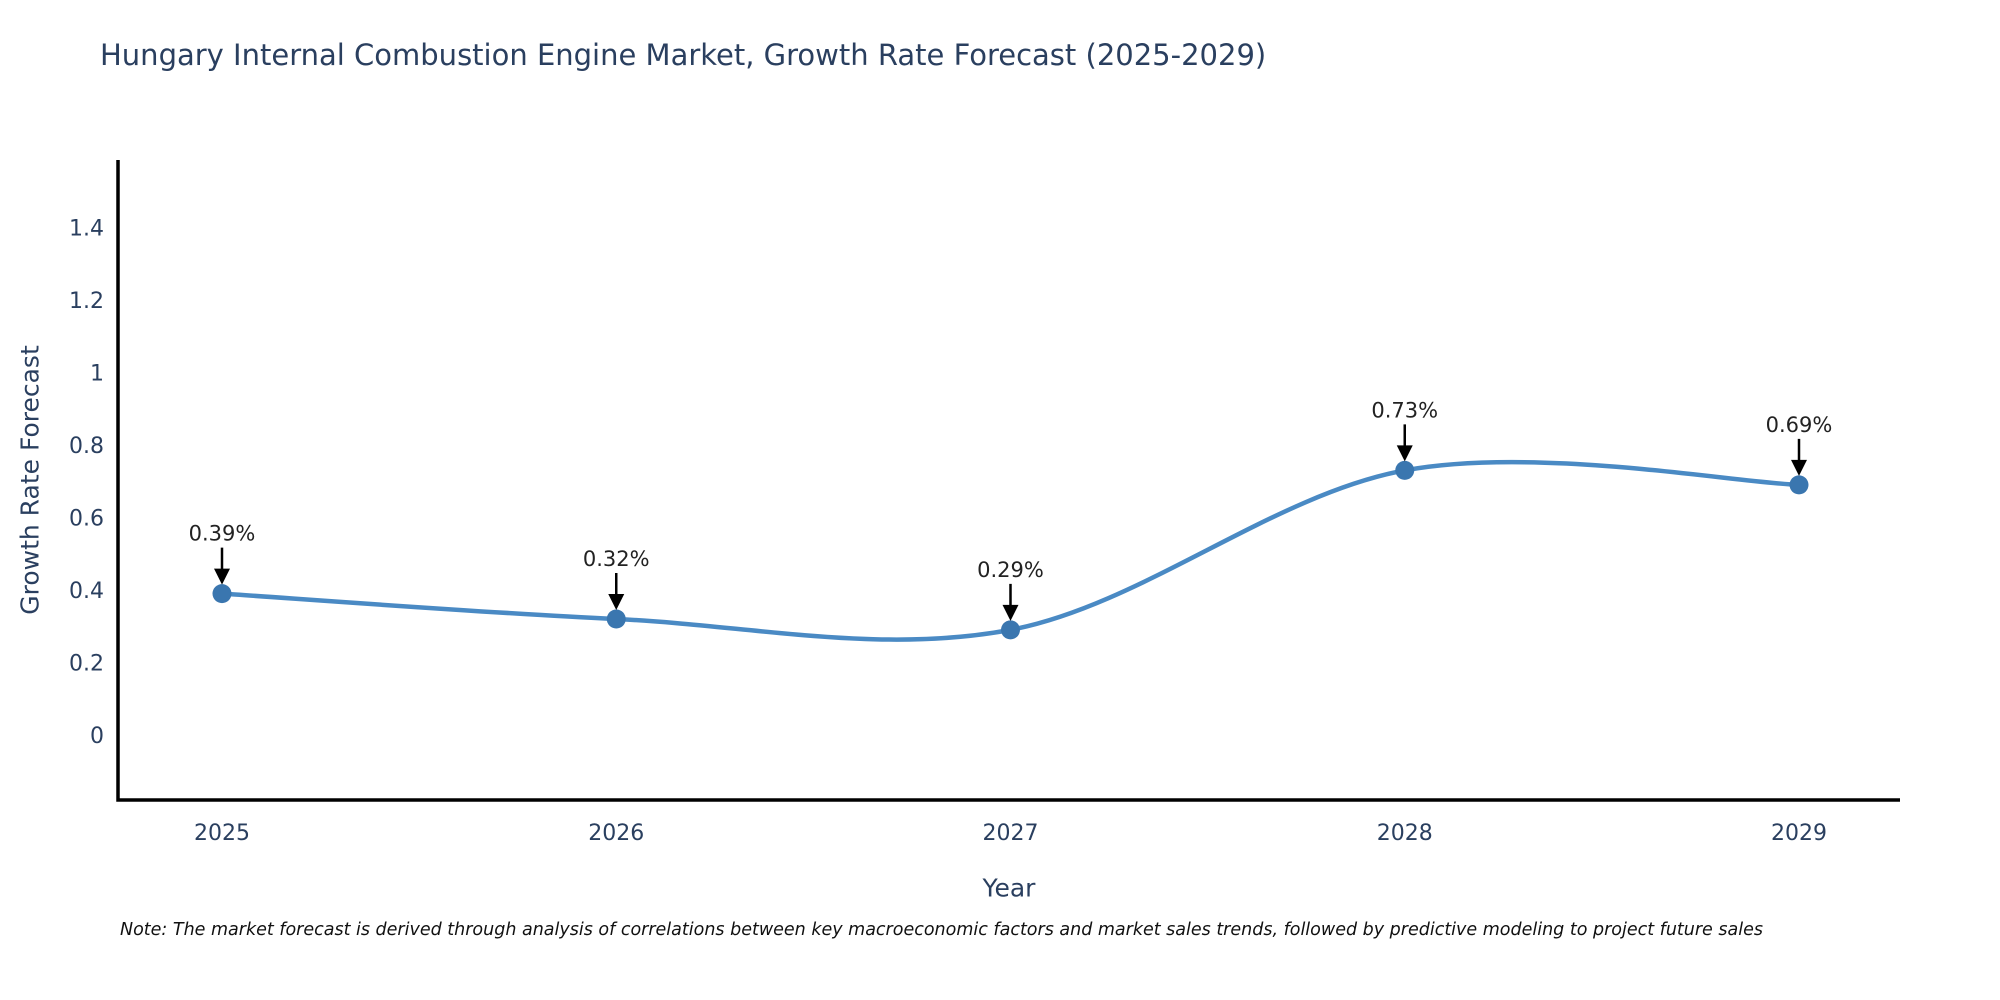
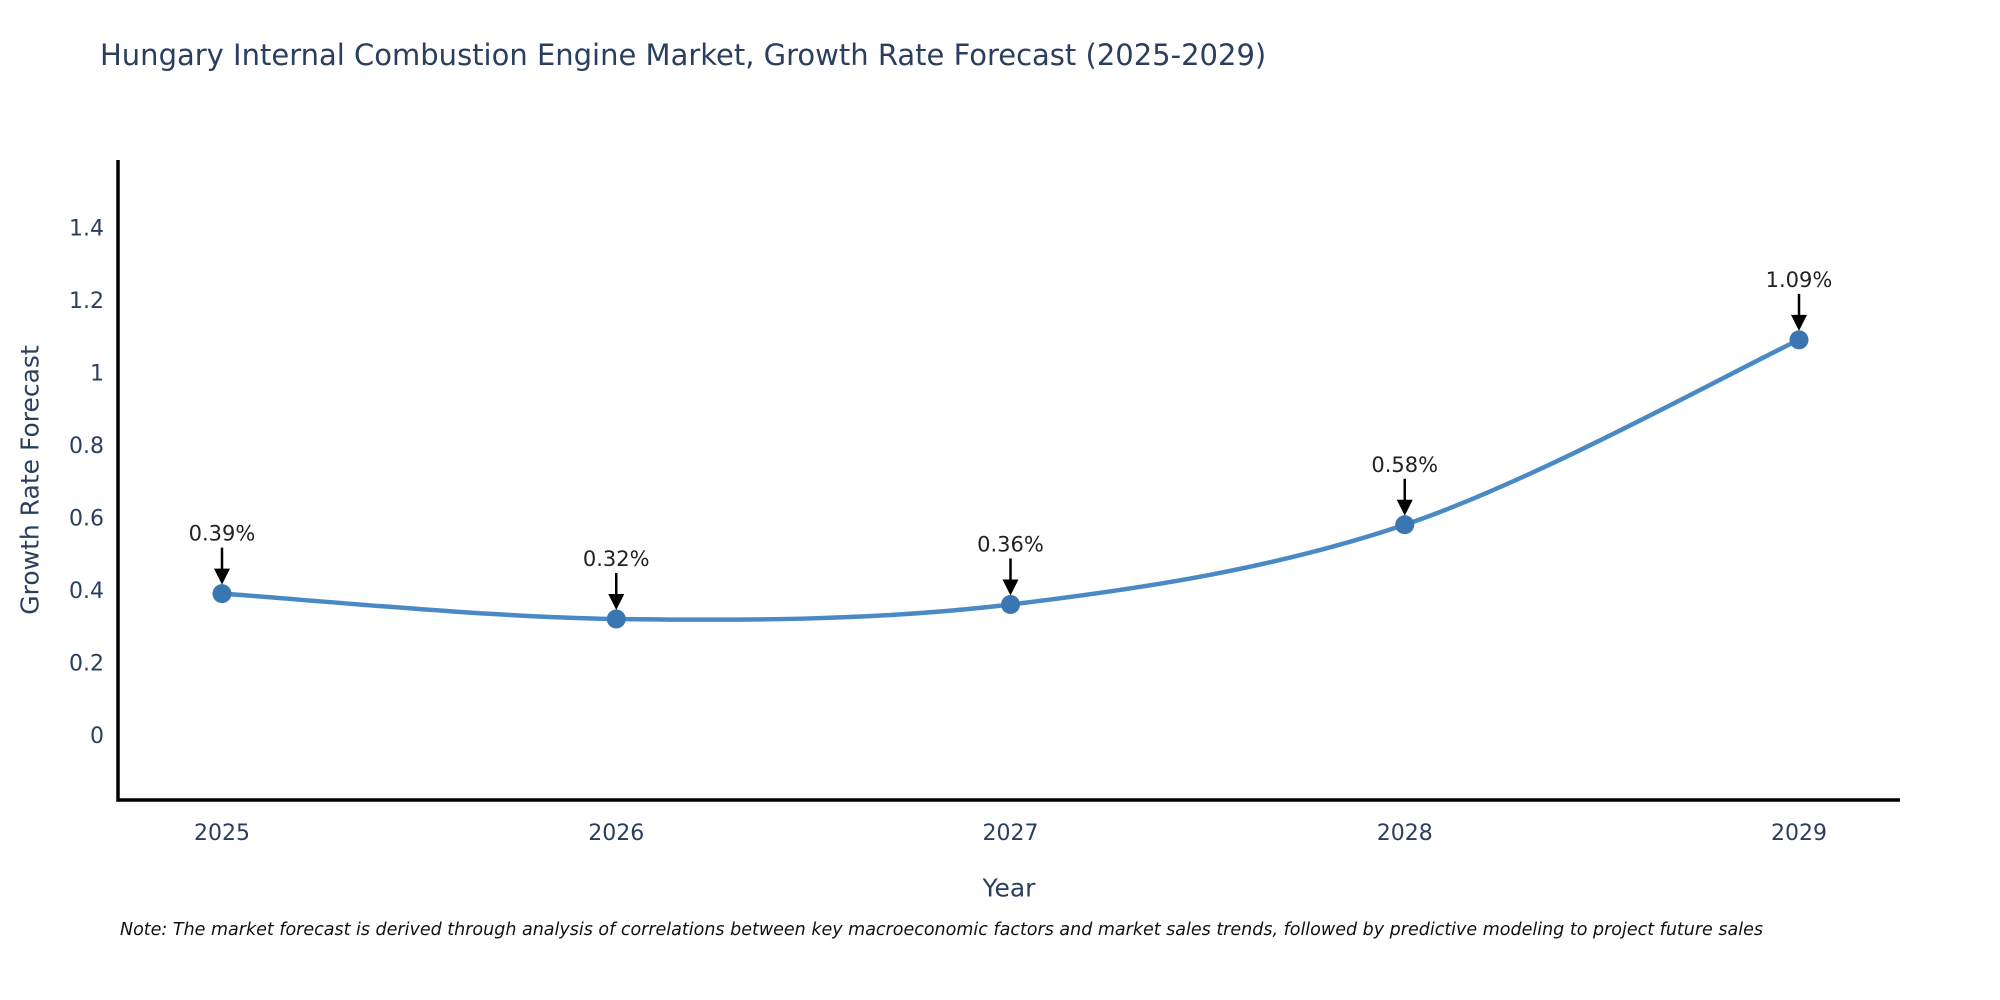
2027: 0.29% -> 0.36%
2028: 0.73% -> 0.58%
2029: 0.69% -> 1.09%
